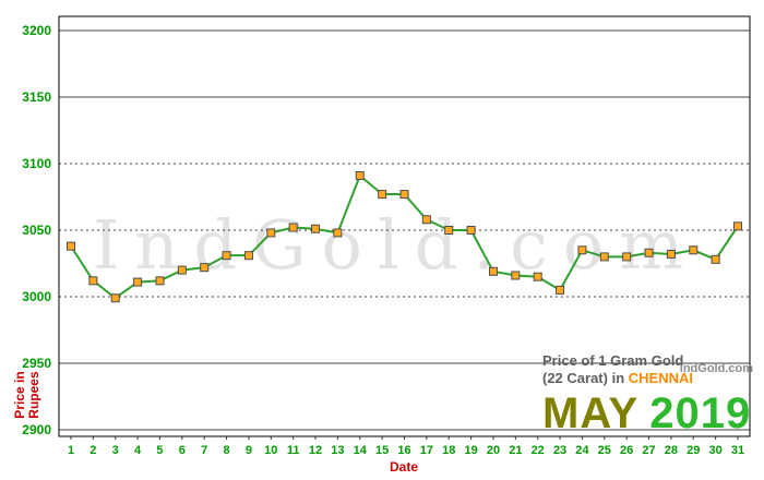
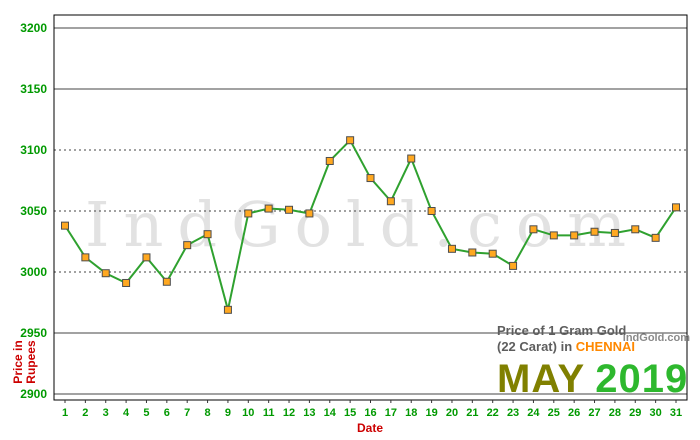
4: 3011 -> 2991
6: 3020 -> 2992
9: 3031 -> 2969
15: 3077 -> 3108
18: 3050 -> 3093
